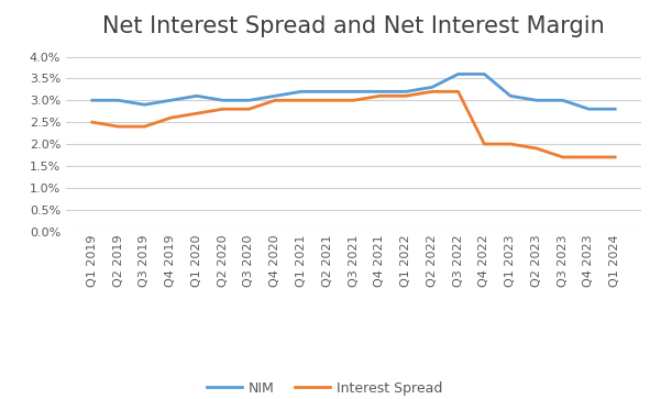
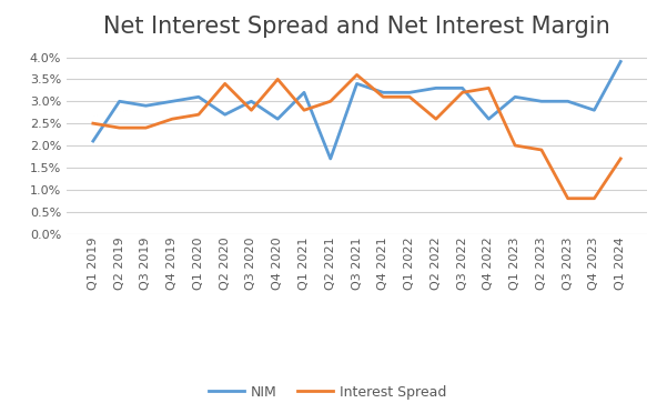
NIM/Q1 2019: 3.0% -> 2.1%
NIM/Q2 2020: 3.0% -> 2.7%
Interest Spread/Q2 2020: 2.8% -> 3.4%
NIM/Q4 2020: 3.1% -> 2.6%
Interest Spread/Q4 2020: 3.0% -> 3.5%
Interest Spread/Q1 2021: 3.0% -> 2.8%
NIM/Q2 2021: 3.2% -> 1.7%
NIM/Q3 2021: 3.2% -> 3.4%
Interest Spread/Q3 2021: 3.0% -> 3.6%
Interest Spread/Q2 2022: 3.2% -> 2.6%
NIM/Q3 2022: 3.6% -> 3.3%
NIM/Q4 2022: 3.6% -> 2.6%
Interest Spread/Q4 2022: 2.0% -> 3.3%
Interest Spread/Q3 2023: 1.7% -> 0.8%
Interest Spread/Q4 2023: 1.7% -> 0.8%
NIM/Q1 2024: 2.8% -> 3.9%
